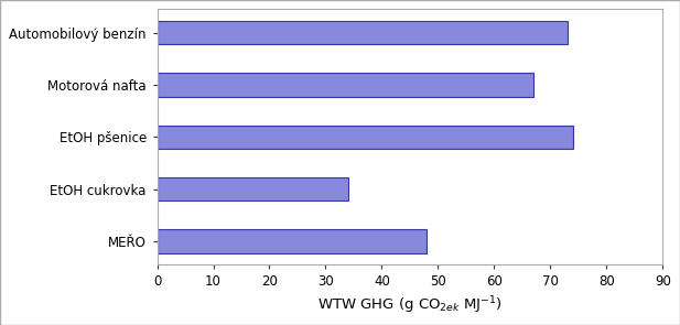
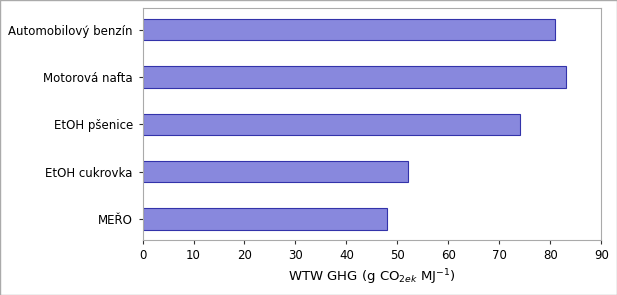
Automobilový benzín: 73 -> 81
Motorová nafta: 67 -> 83
EtOH cukrovka: 34 -> 52
